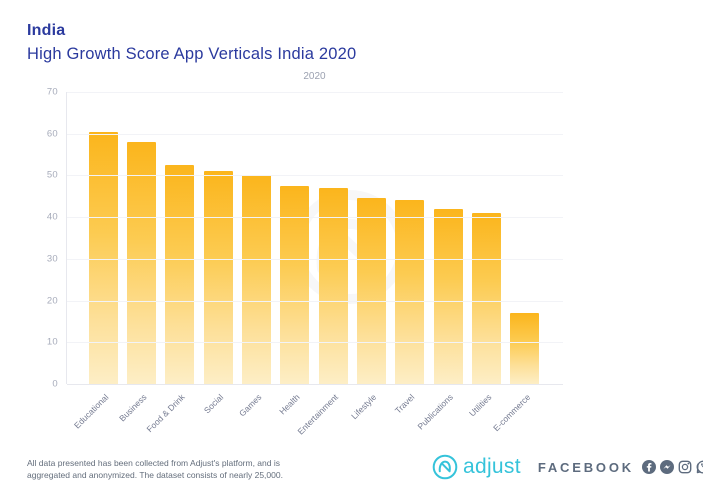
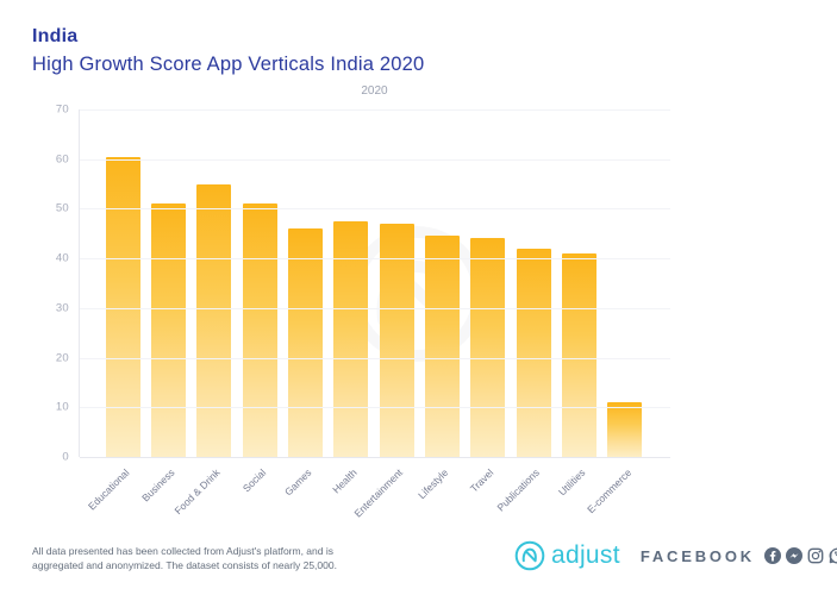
Business: 58 -> 51
Food & Drink: 52 -> 55
Games: 50 -> 46
E-commerce: 17 -> 11
